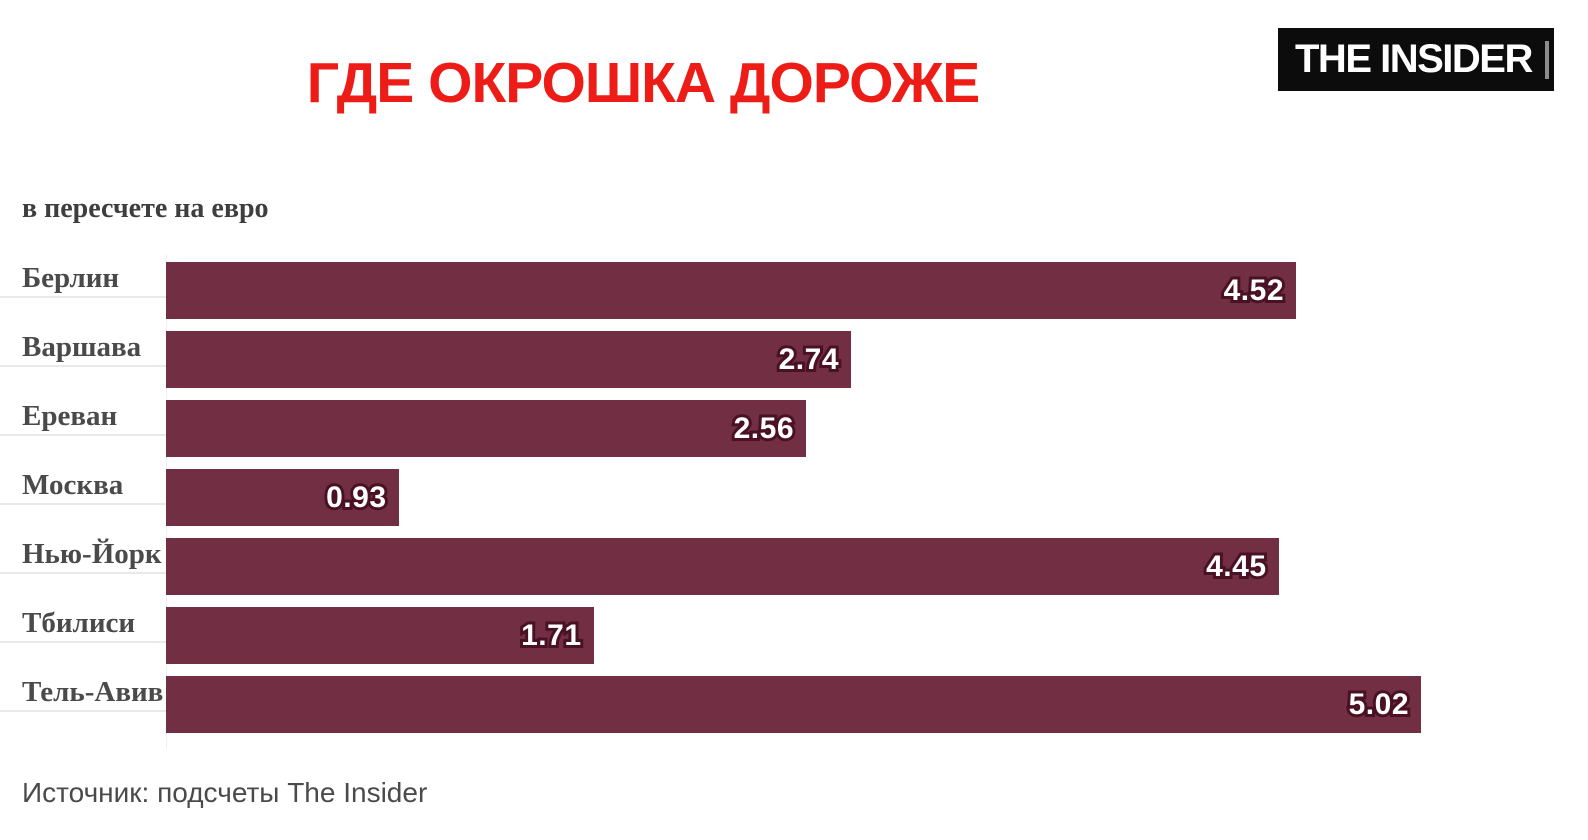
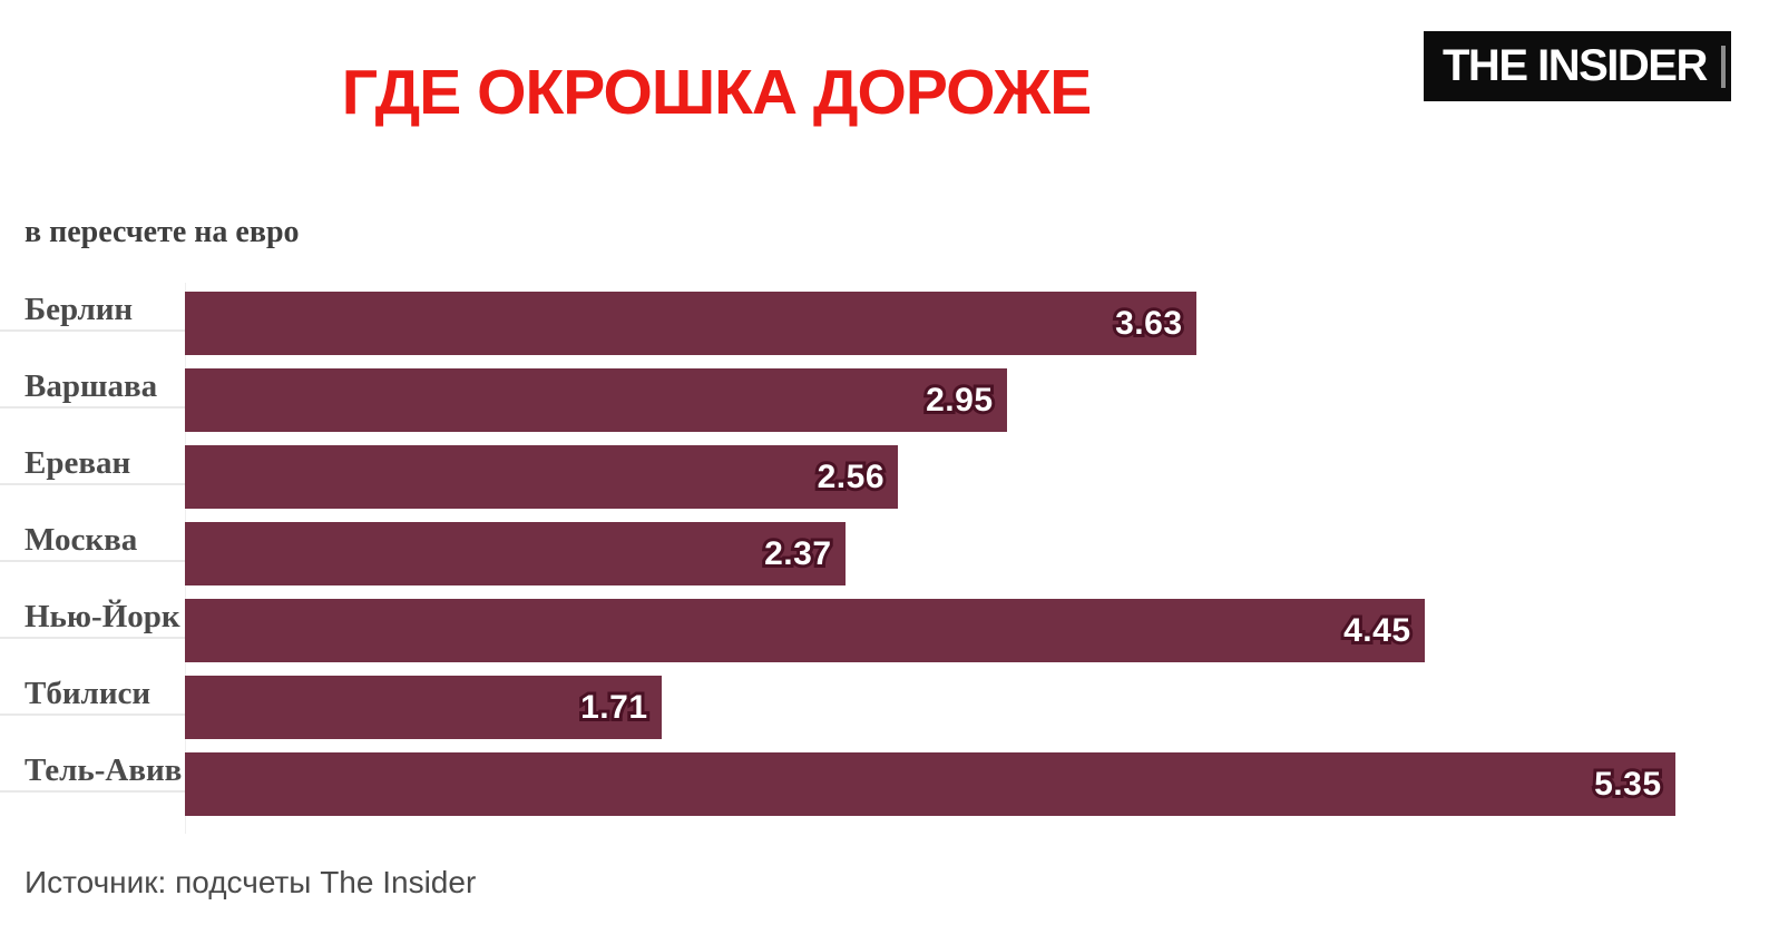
Берлин: 4.52 -> 3.63
Варшава: 2.74 -> 2.95
Москва: 0.93 -> 2.37
Тель-Авив: 5.02 -> 5.35
